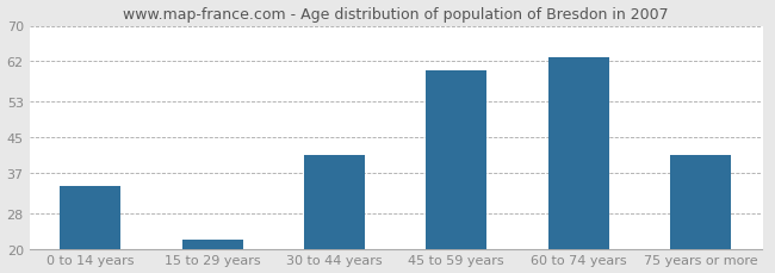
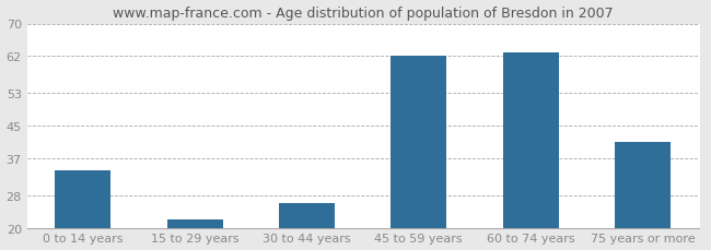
30 to 44 years: 41 -> 26
45 to 59 years: 60 -> 62
